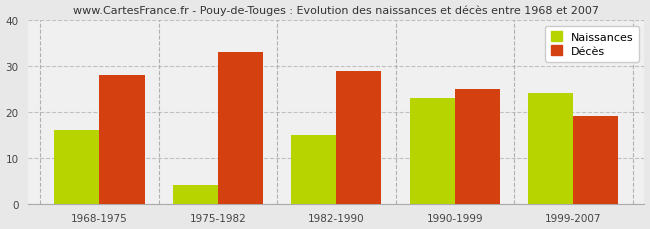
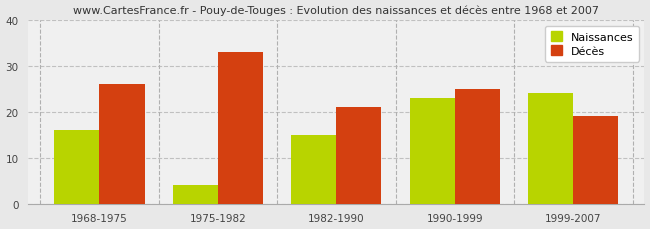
Décès/1968-1975: 28 -> 26
Décès/1982-1990: 29 -> 21
